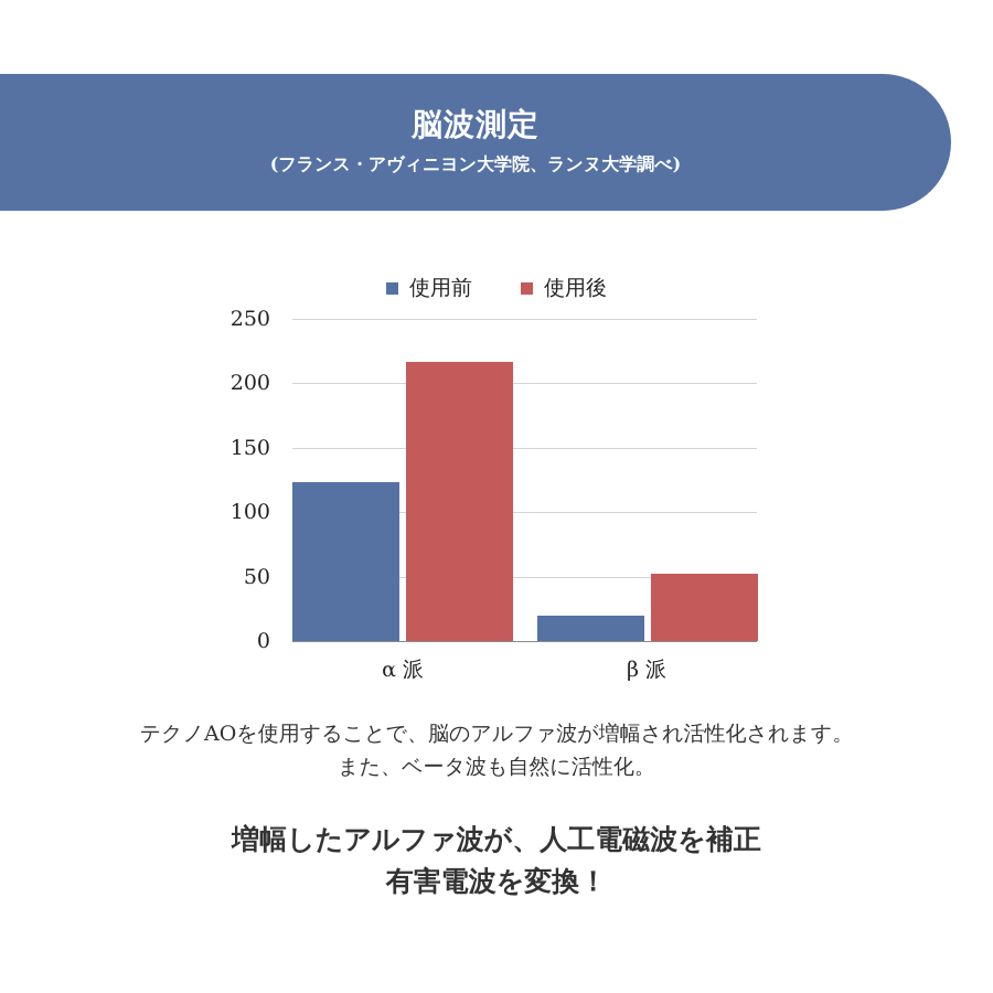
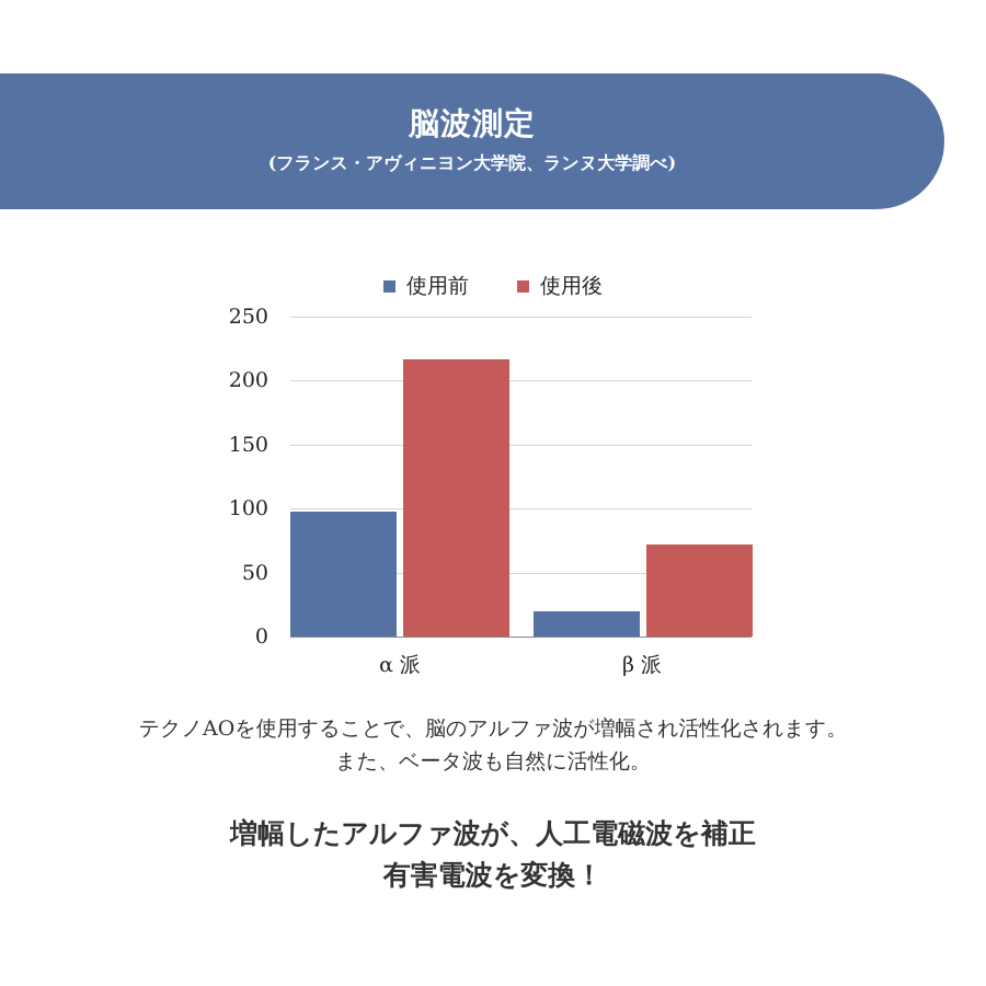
使用前/α派: 123 -> 98
使用後/β派: 52 -> 72
